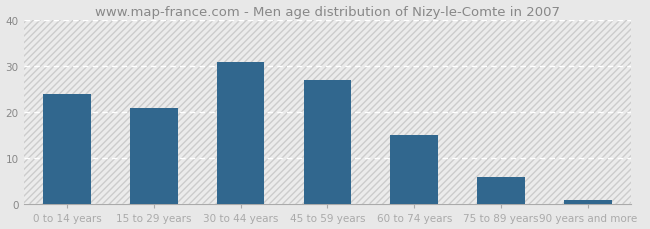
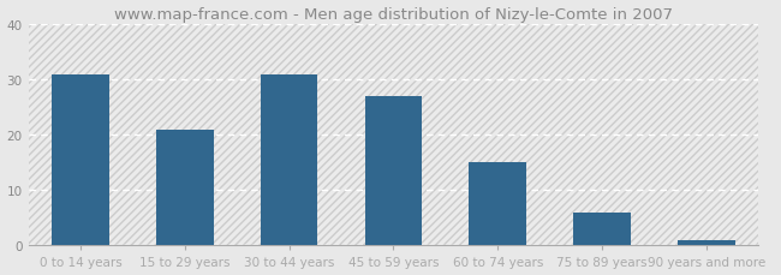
0 to 14 years: 24 -> 31
